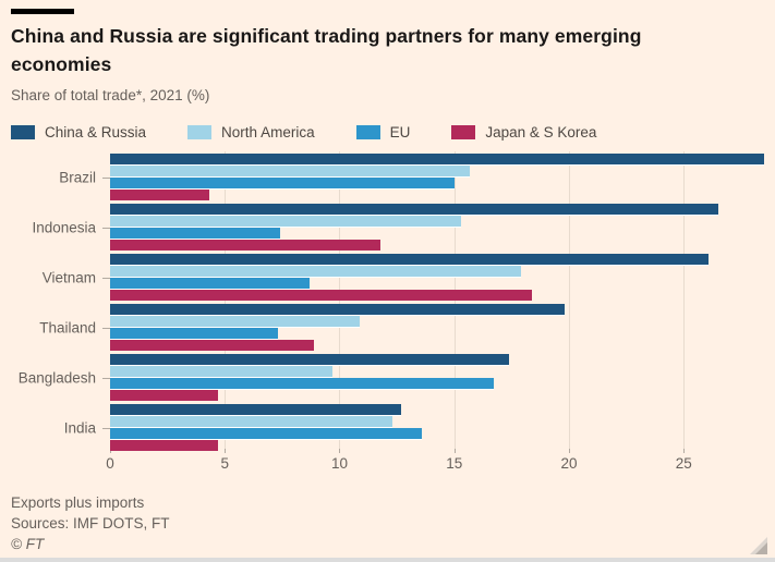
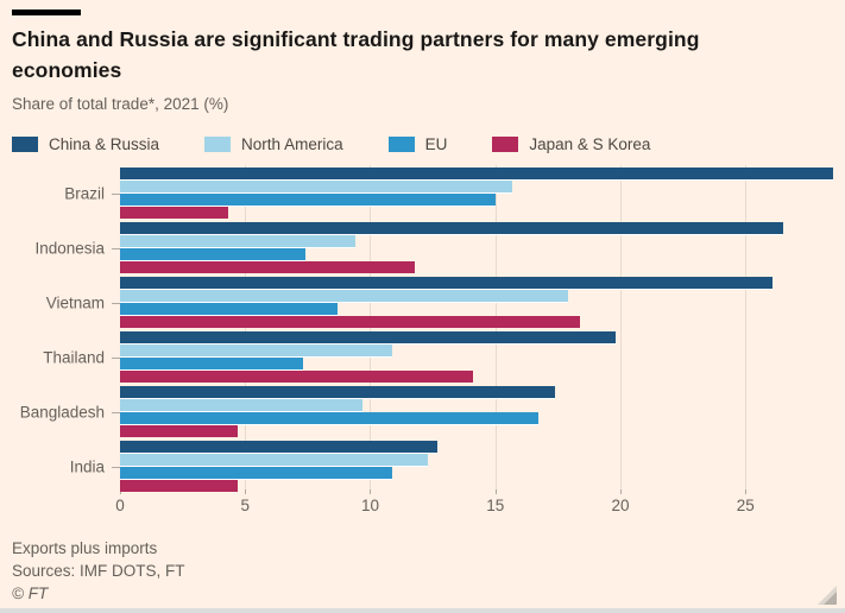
North America/Indonesia: 15.3 -> 9.4
Japan & S Korea/Thailand: 8.9 -> 14.1
EU/India: 13.6 -> 10.9
